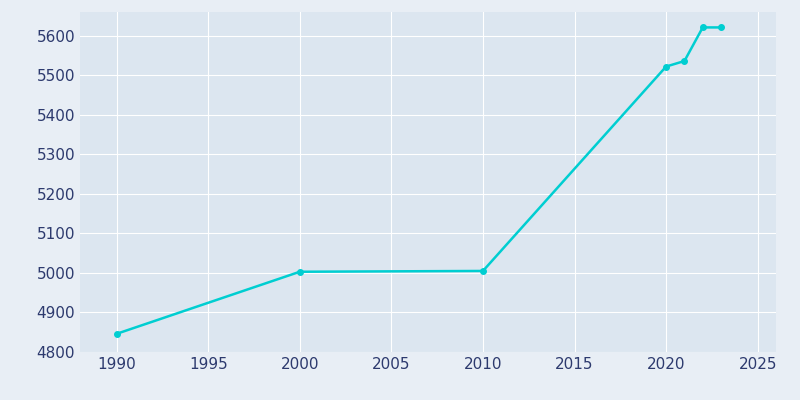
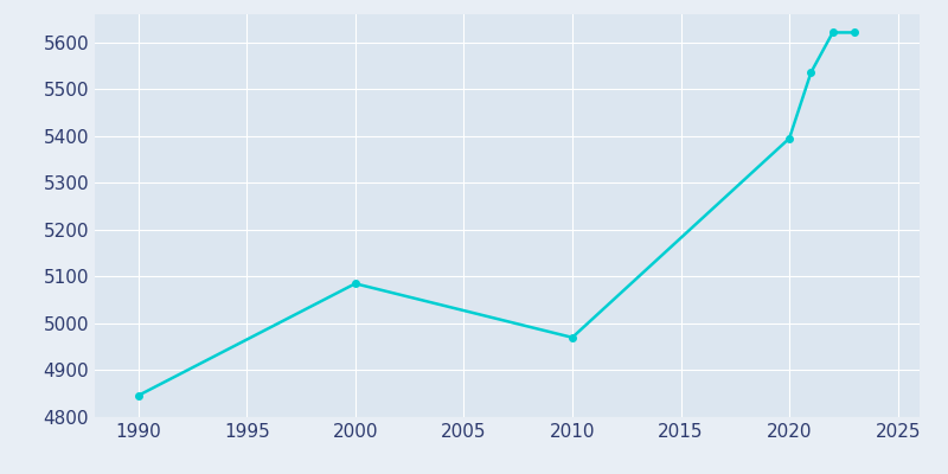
2000: 5003 -> 5085
2010: 5005 -> 4970
2020: 5522 -> 5395
